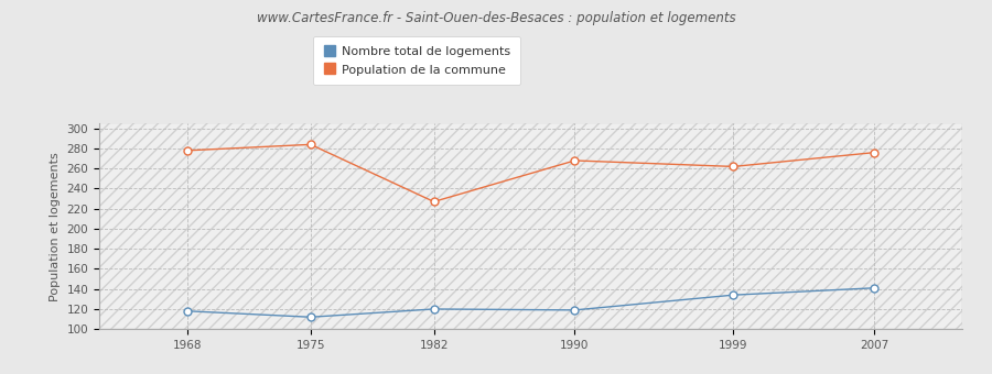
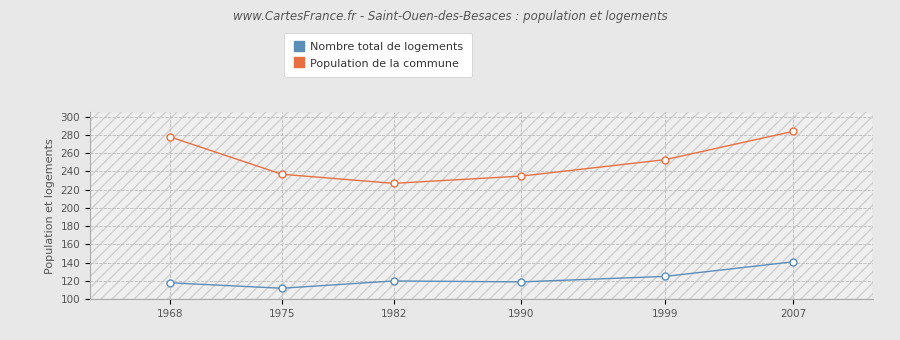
Population de la commune/1975: 284 -> 237
Population de la commune/1990: 268 -> 235
Nombre total de logements/1999: 134 -> 125
Population de la commune/1999: 262 -> 253
Population de la commune/2007: 276 -> 284
